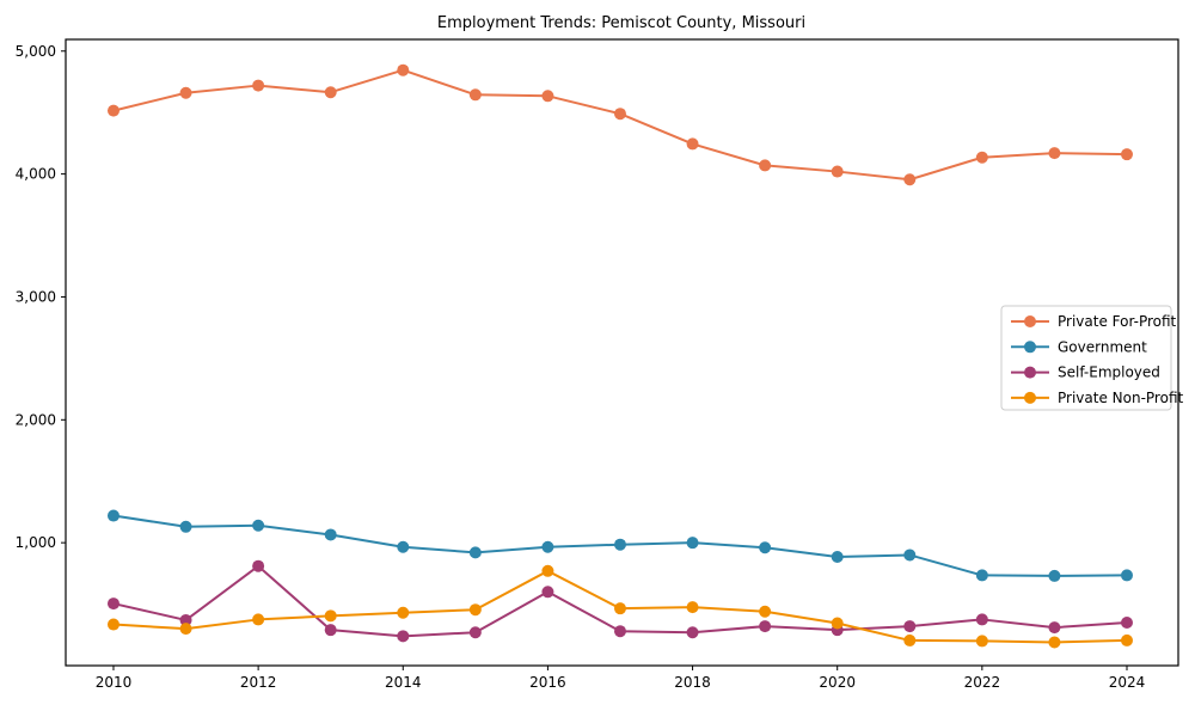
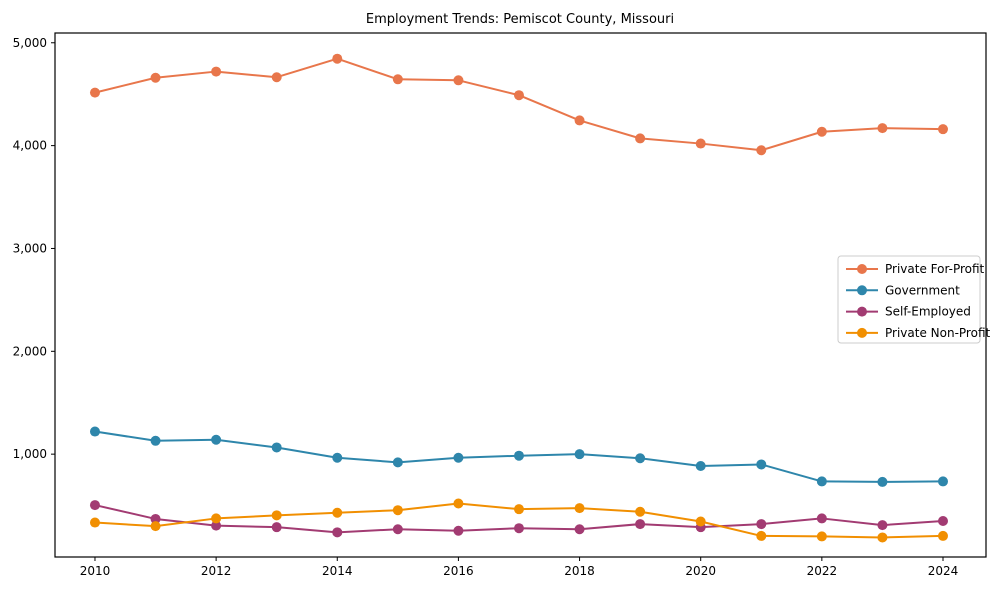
Self-Employed/2012: 810 -> 300
Self-Employed/2016: 600 -> 260
Private Non-Profit/2016: 770 -> 520
